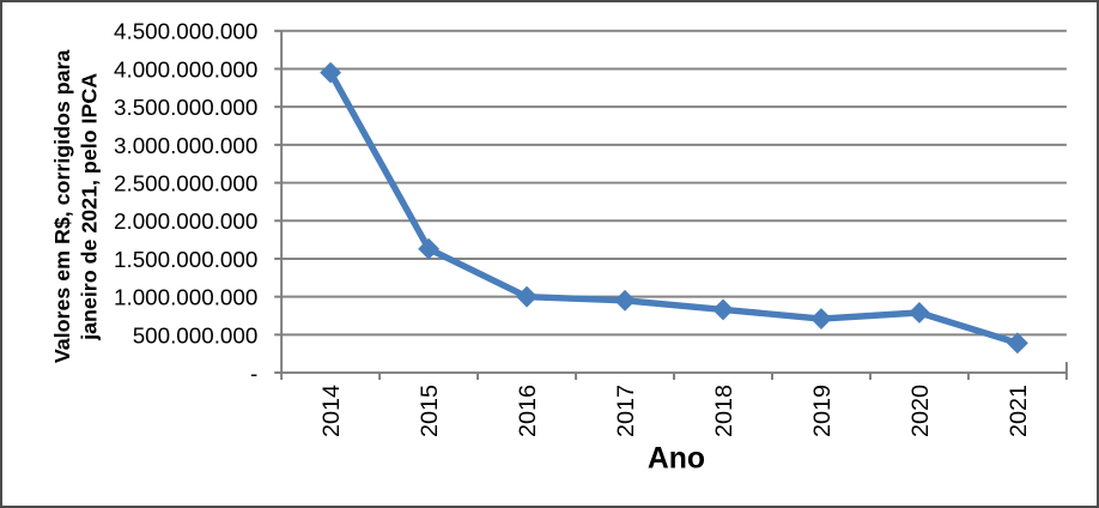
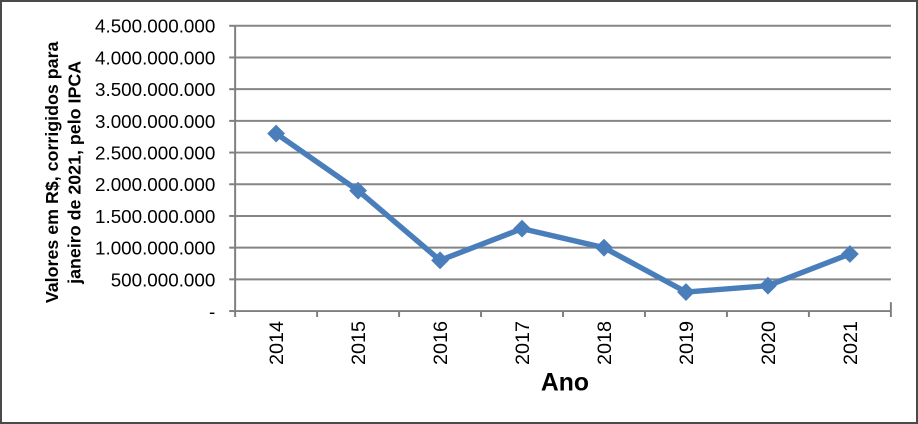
2014: 4000000000 -> 2800000000
2015: 1600000000 -> 1900000000
2016: 1000000000 -> 800000000
2017: 1000000000 -> 1300000000
2018: 800000000 -> 1000000000
2019: 700000000 -> 300000000
2020: 800000000 -> 400000000
2021: 400000000 -> 900000000
